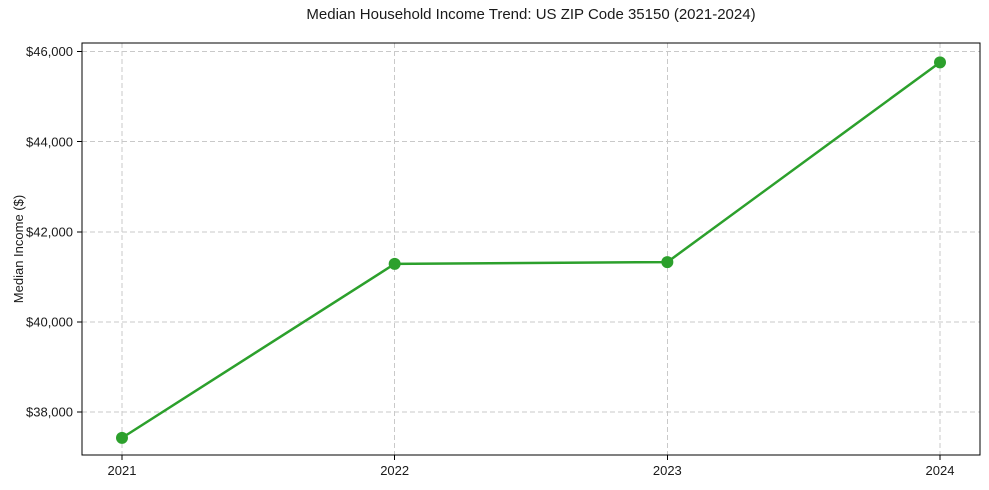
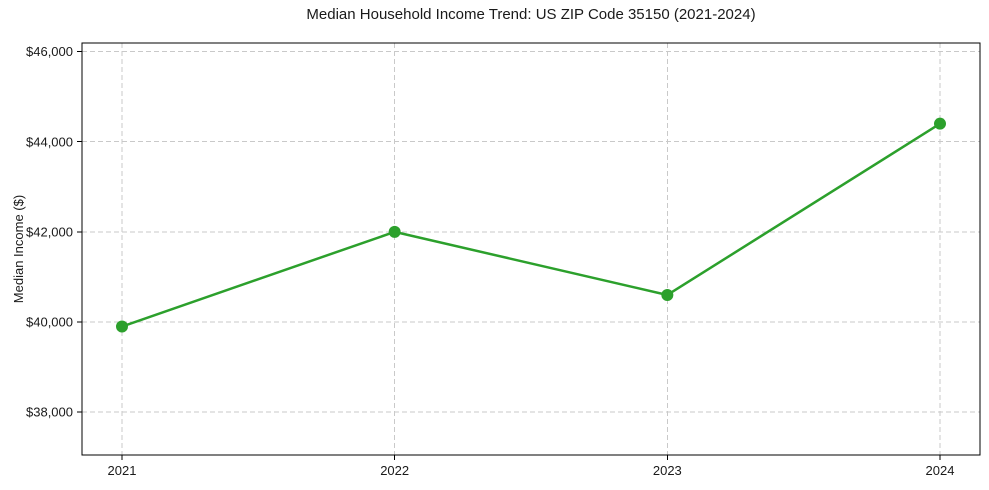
2021: $37400 -> $39900
2022: $41300 -> $42000
2023: $41300 -> $40600
2024: $45800 -> $44400
